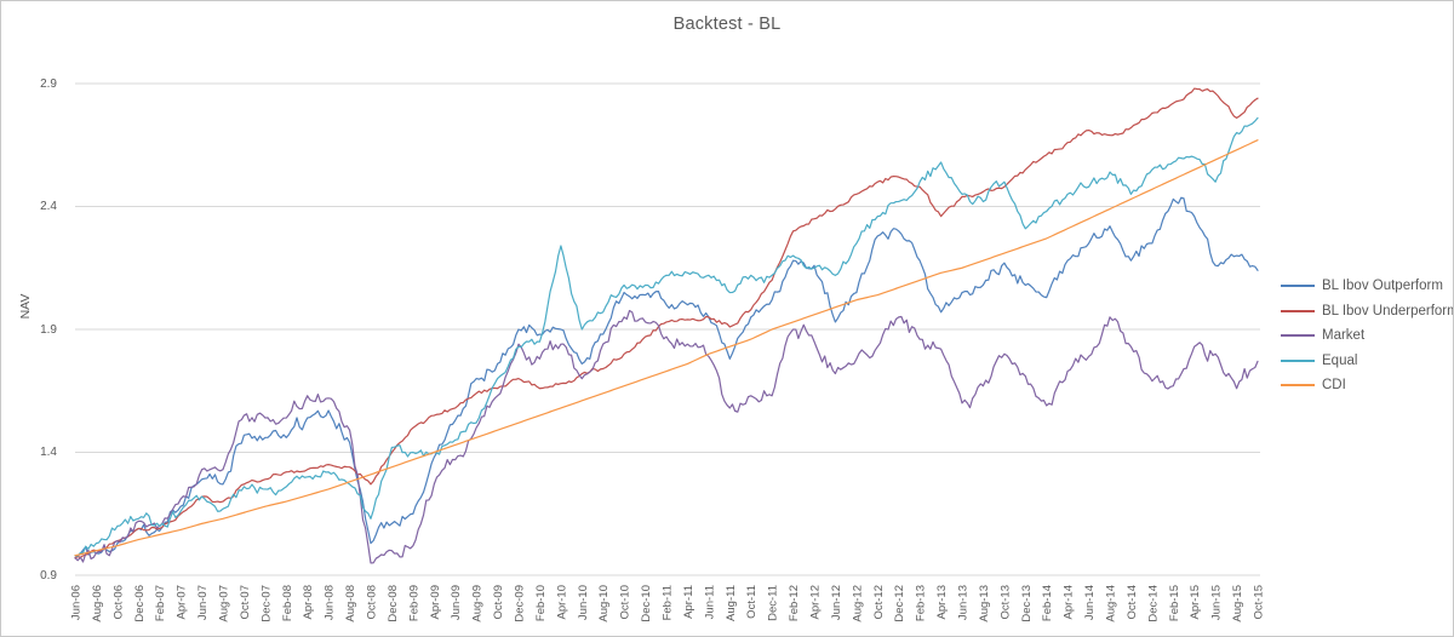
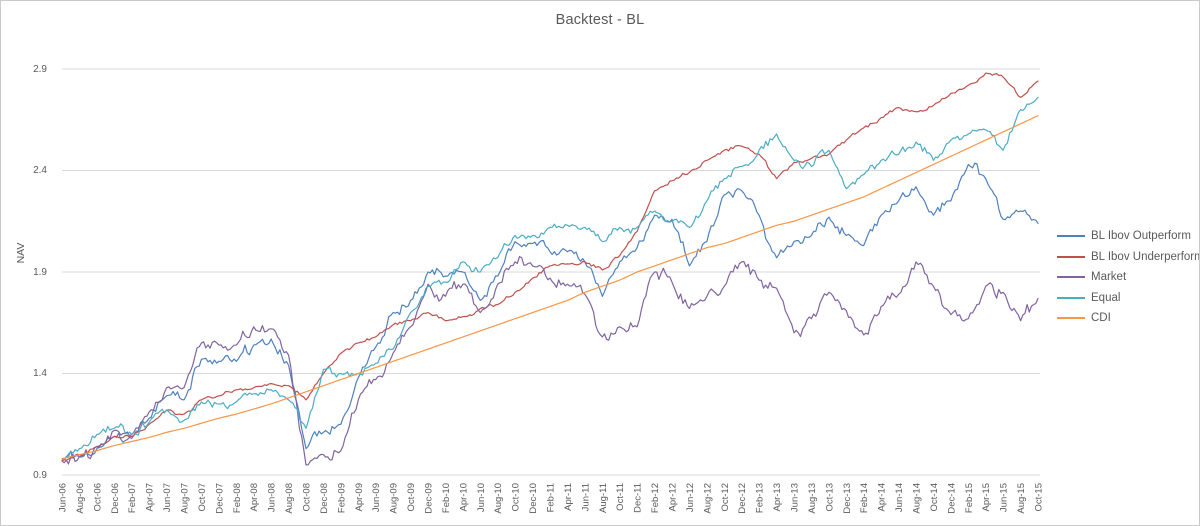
Equal/Apr-10: 2.24 -> 1.95
